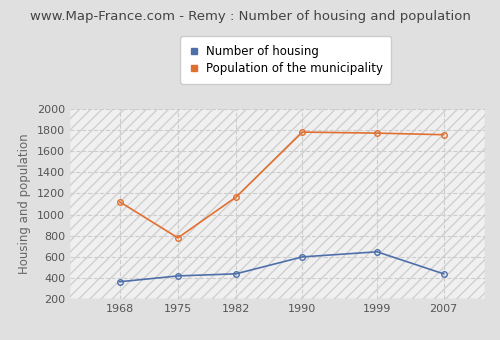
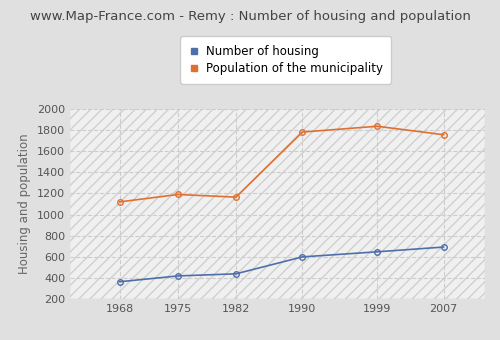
Population of the municipality/1975: 780 -> 1190
Population of the municipality/1999: 1770 -> 1840
Number of housing/2007: 440 -> 690
